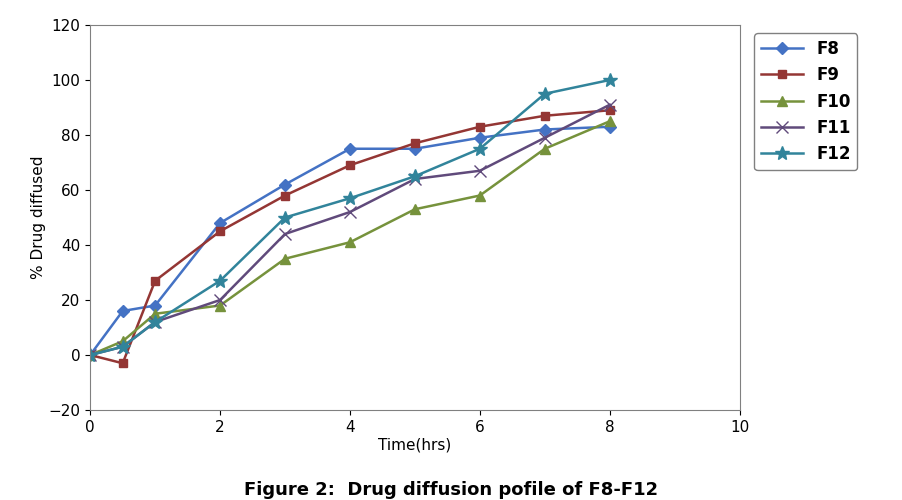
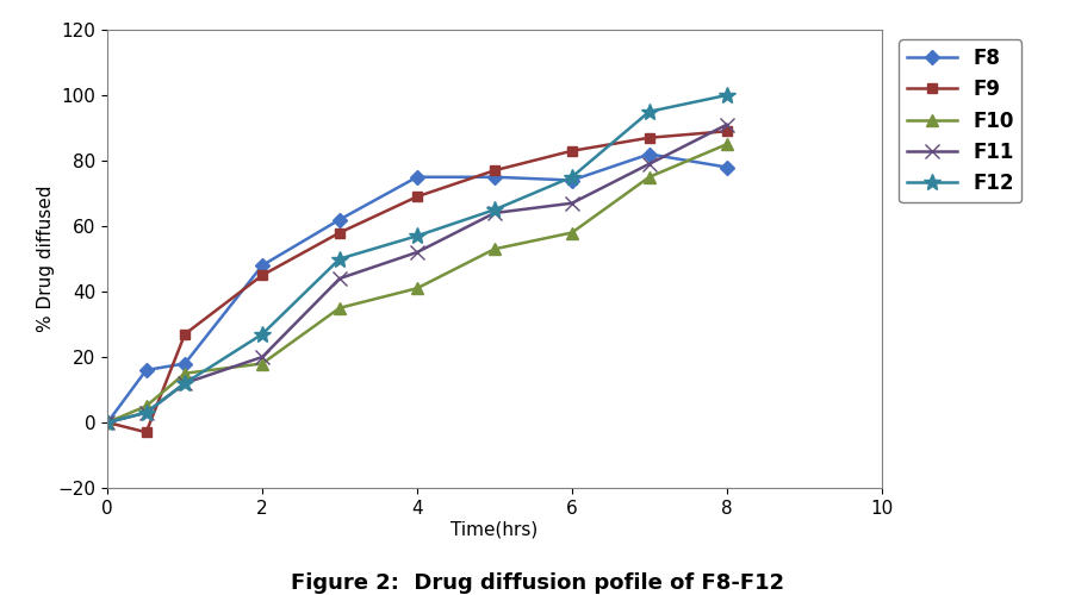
F8/6: 79 -> 74
F8/8: 83 -> 78
